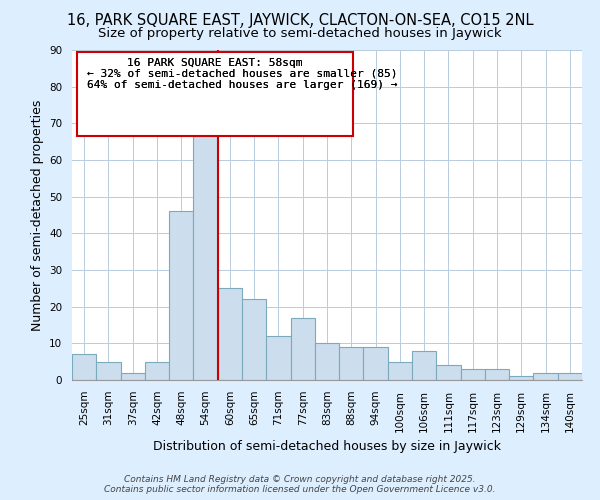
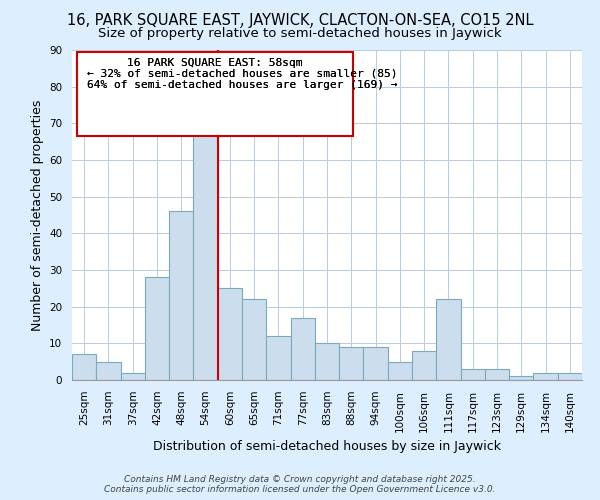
42sqm: 5 -> 28
111sqm: 4 -> 22
